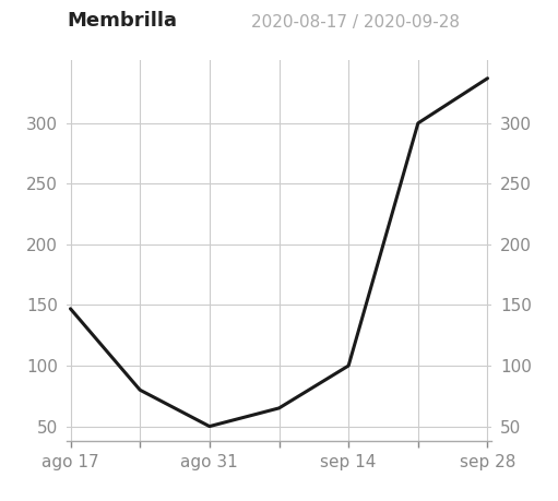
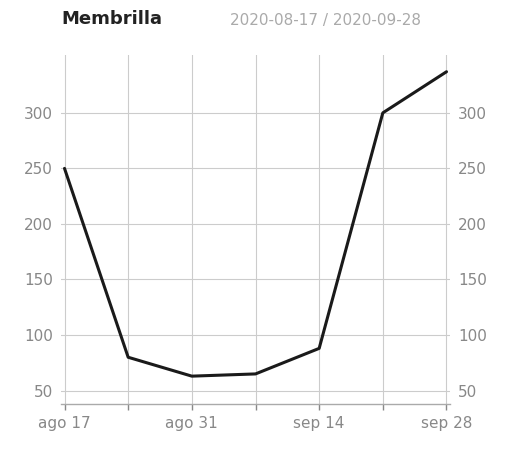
ago 17: 147 -> 250
ago 31: 50 -> 63
sep 14: 100 -> 88
